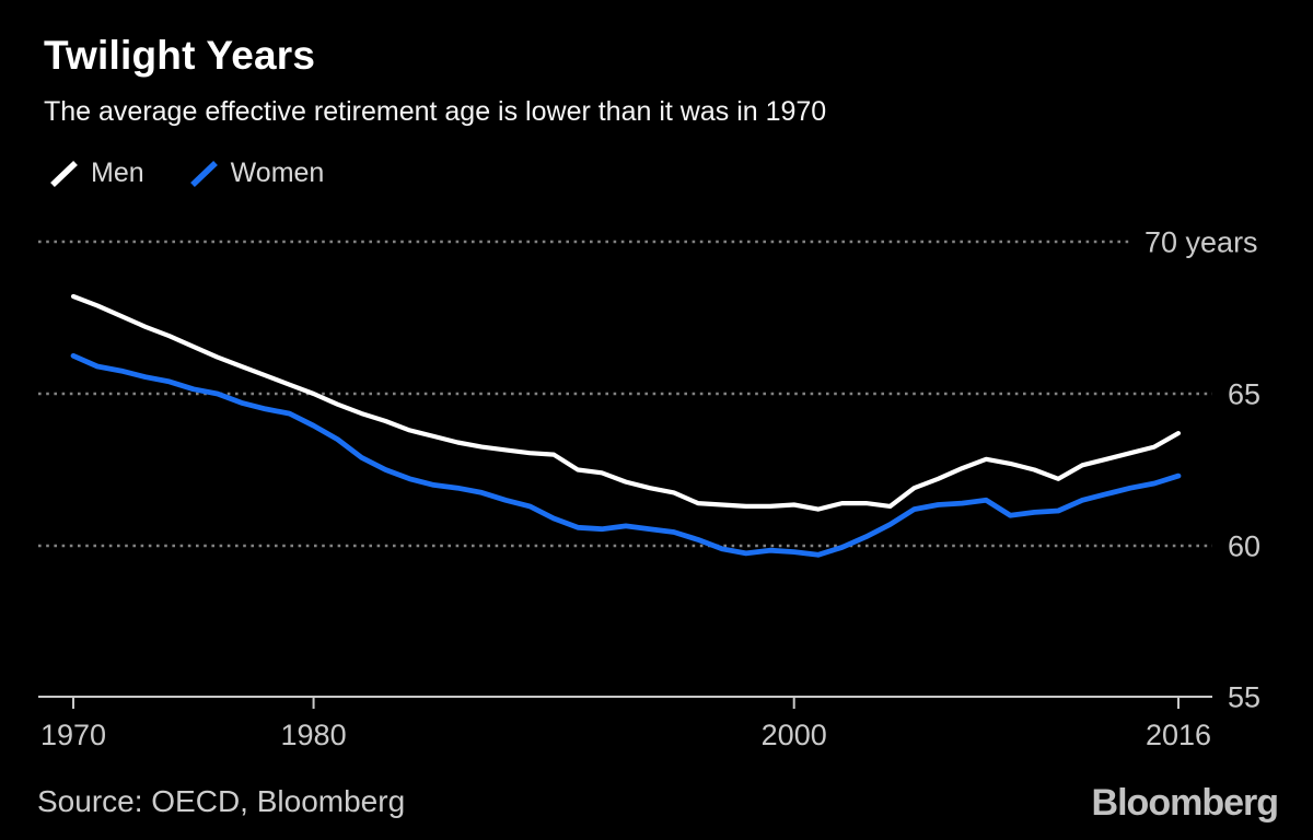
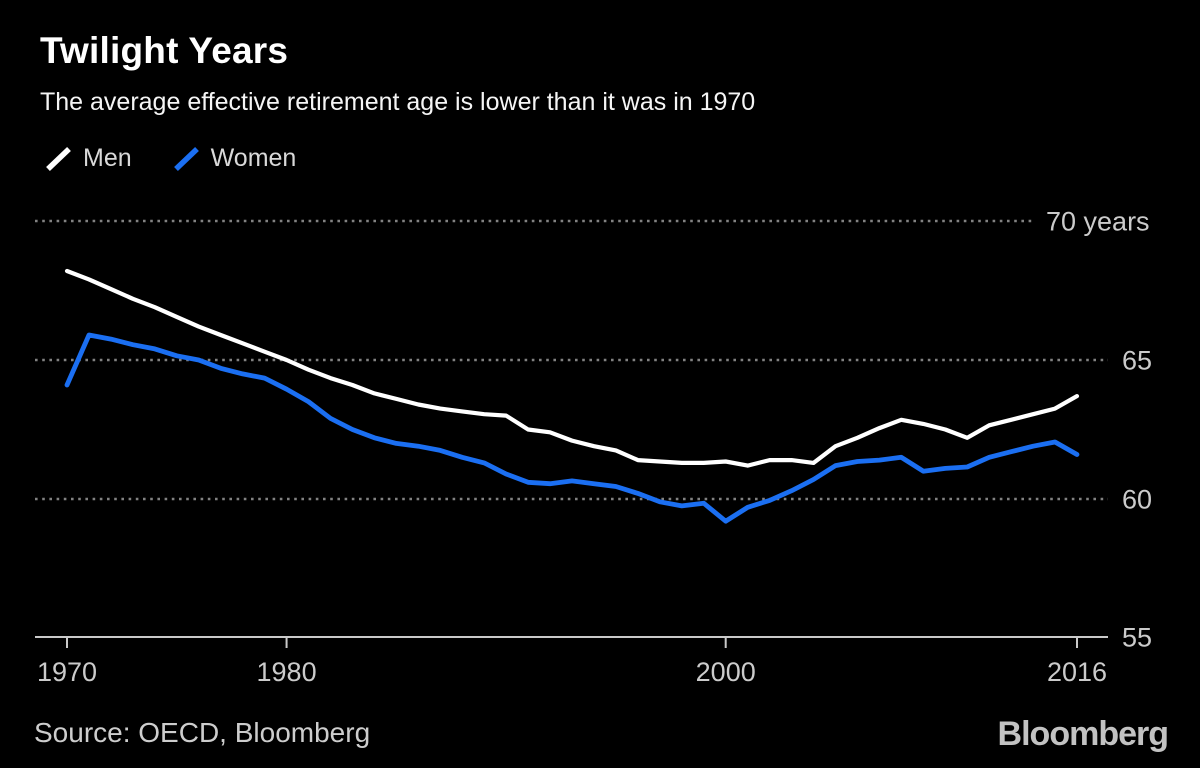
Women/1970: 66.2 -> 64.1
Women/2000: 59.8 -> 59.2
Women/2016: 62.3 -> 61.6
